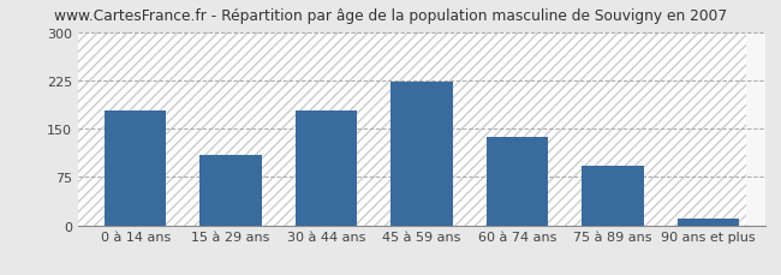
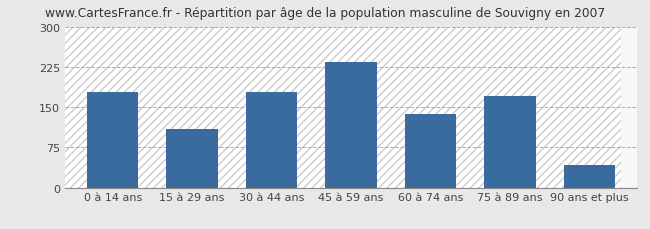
45 à 59 ans: 222 -> 234
75 à 89 ans: 93 -> 170
90 ans et plus: 10 -> 42
